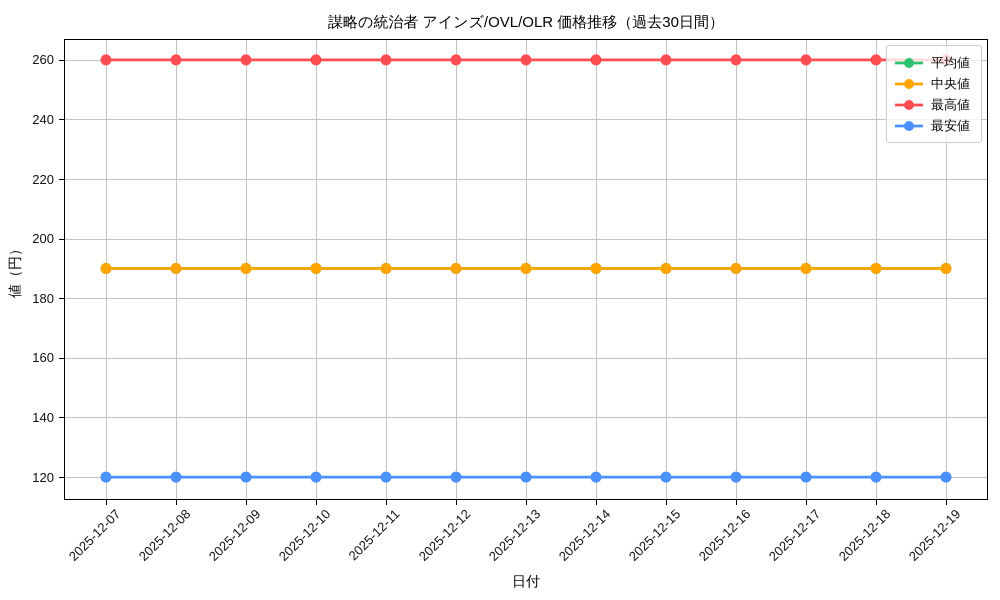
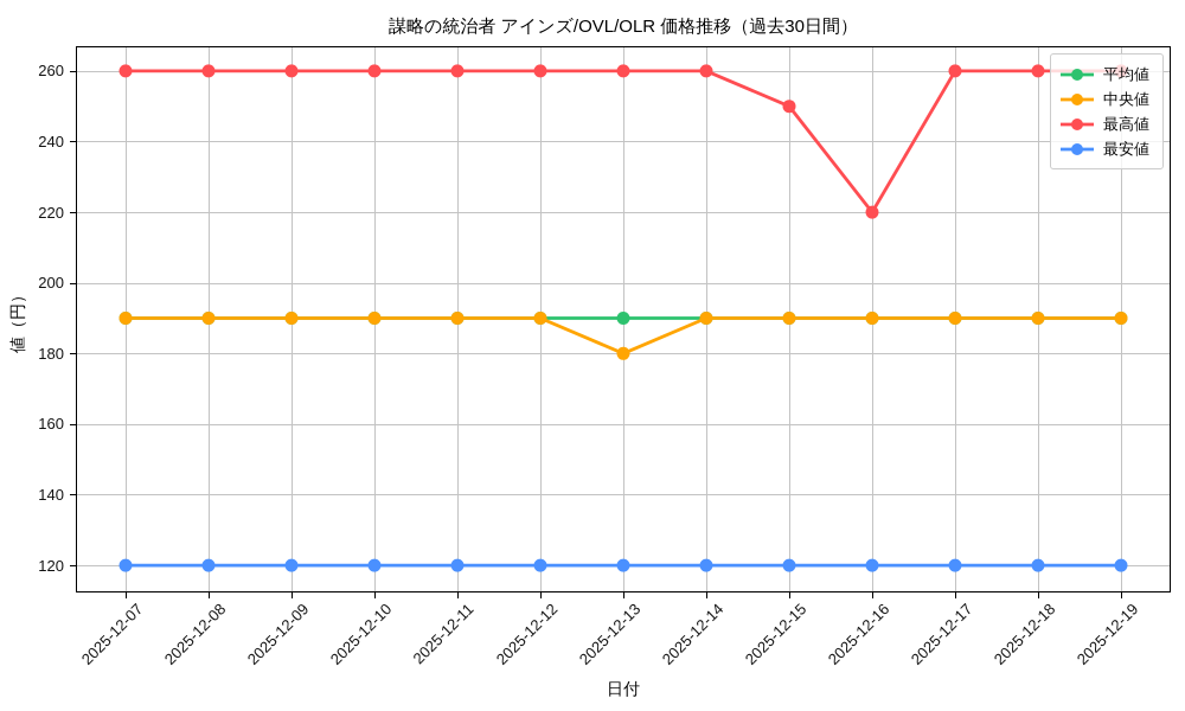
中央値/2025-12-13: 190 -> 180
最高値/2025-12-15: 260 -> 250
最高値/2025-12-16: 260 -> 220
